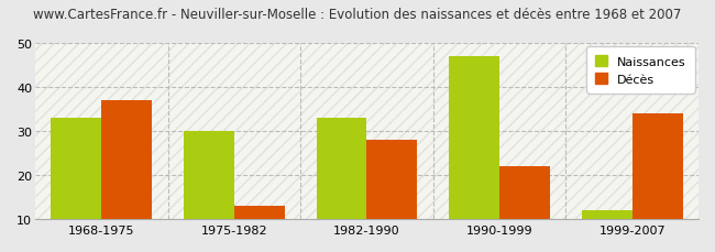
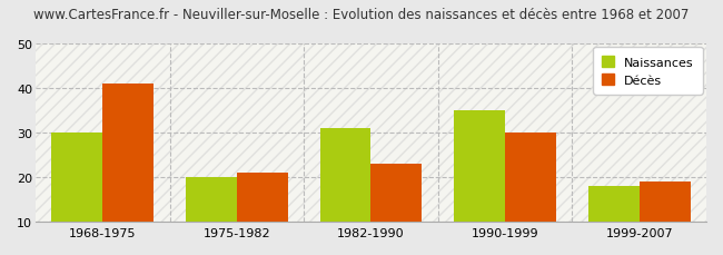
Naissances/1968-1975: 33 -> 30
Décès/1968-1975: 37 -> 41
Naissances/1975-1982: 30 -> 20
Décès/1975-1982: 13 -> 21
Naissances/1982-1990: 33 -> 31
Décès/1982-1990: 28 -> 23
Naissances/1990-1999: 47 -> 35
Décès/1990-1999: 22 -> 30
Naissances/1999-2007: 12 -> 18
Décès/1999-2007: 34 -> 19
